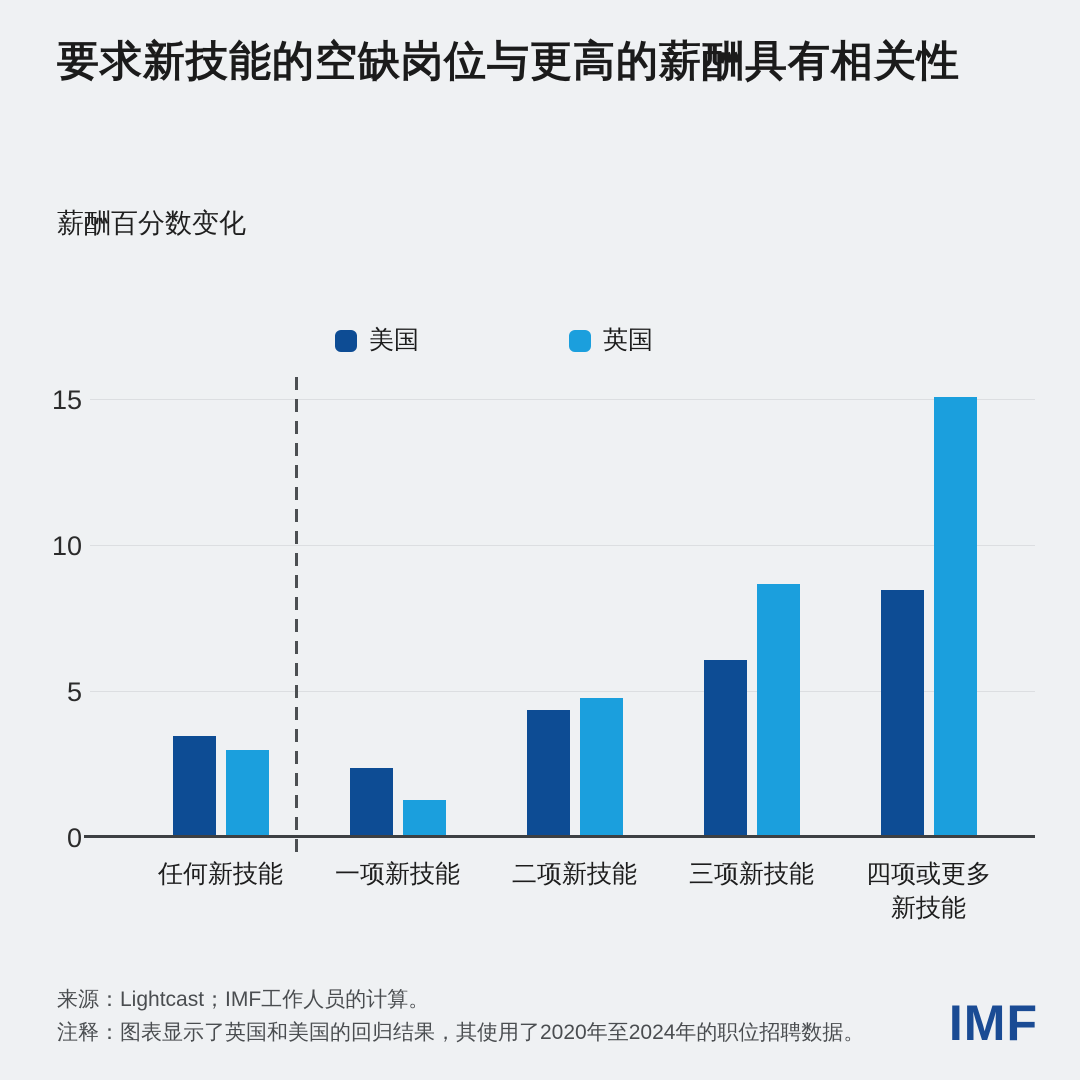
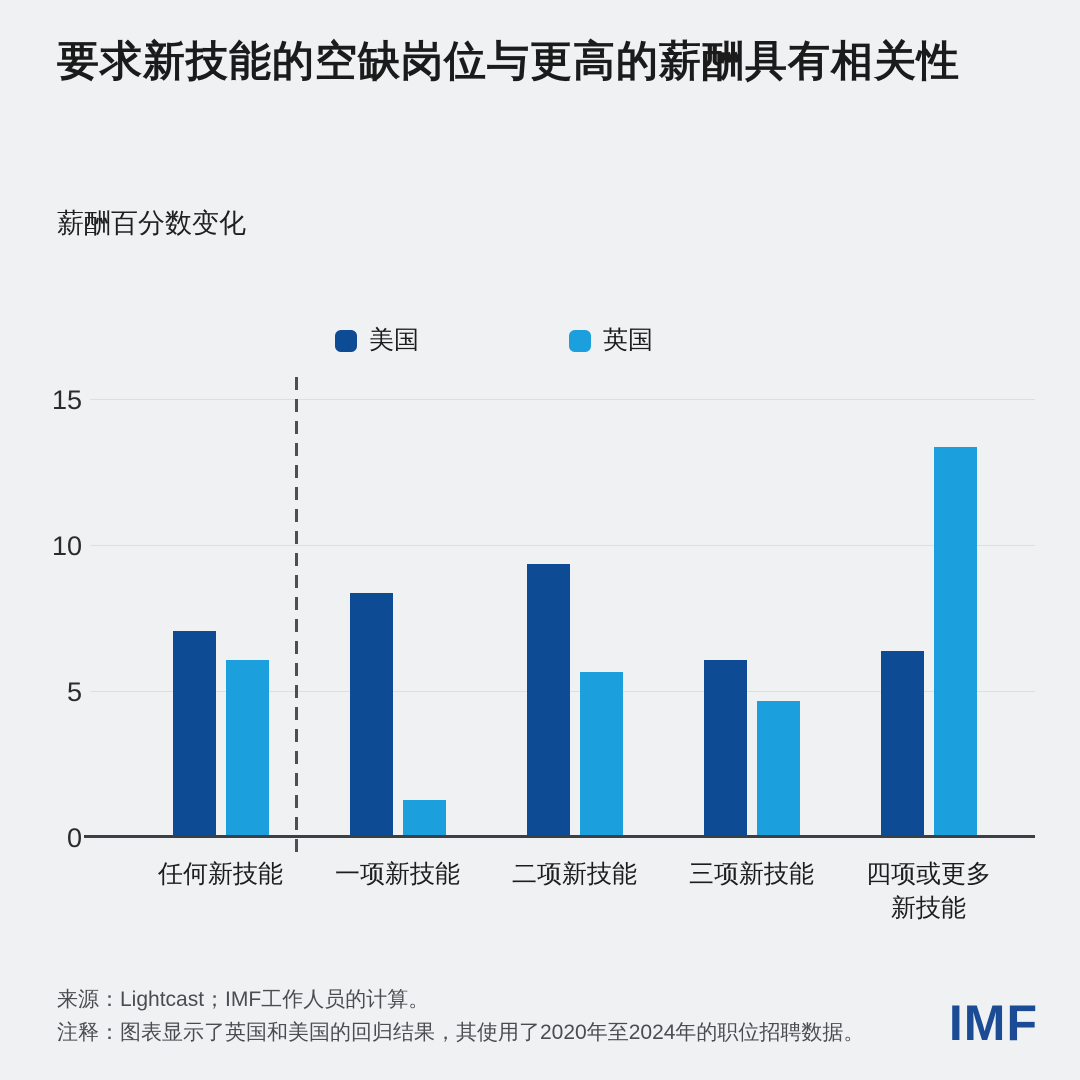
美国/任何新技能: 3.5 -> 7.1
英国/任何新技能: 3.0 -> 6.1
美国/一项新技能: 2.4 -> 8.4
美国/二项新技能: 4.4 -> 9.4
英国/二项新技能: 4.8 -> 5.7
英国/三项新技能: 8.7 -> 4.7
美国/四项或更多 新技能: 8.5 -> 6.4
英国/四项或更多 新技能: 15.1 -> 13.4
